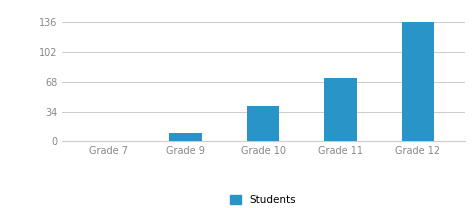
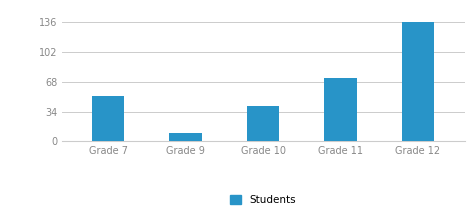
Grade 7: 1 -> 52
